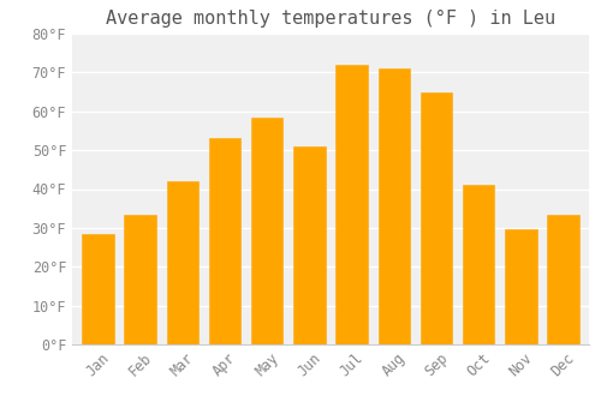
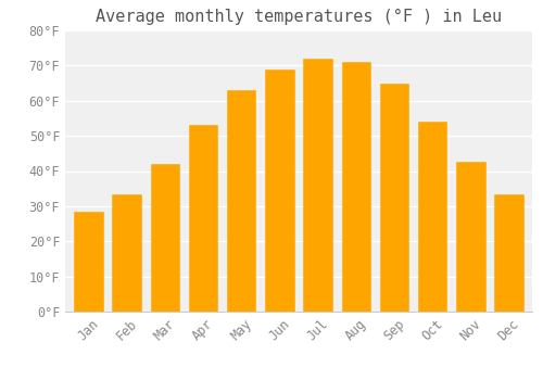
May: 58.5°F -> 63.0°F
Jun: 51.0°F -> 69.0°F
Oct: 41.0°F -> 54.0°F
Nov: 29.5°F -> 42.5°F
